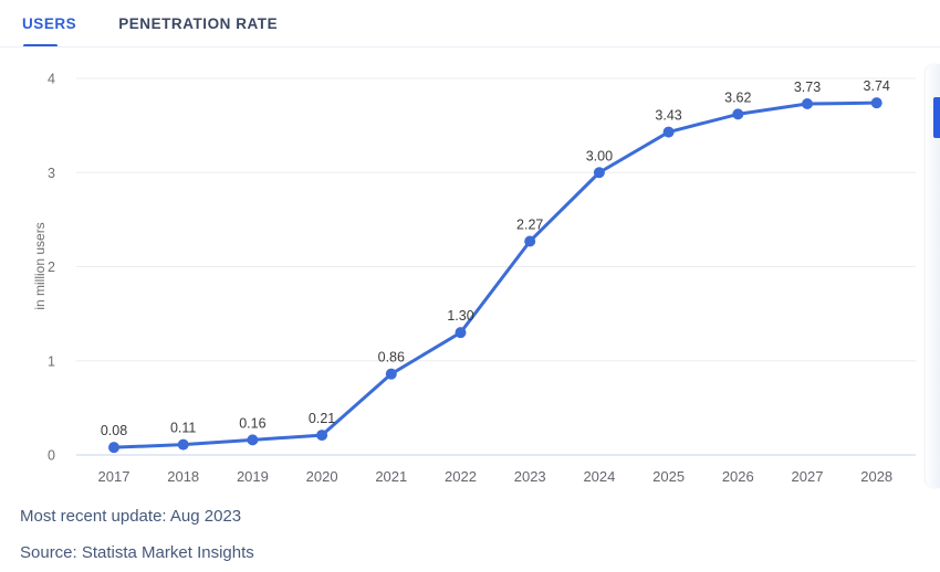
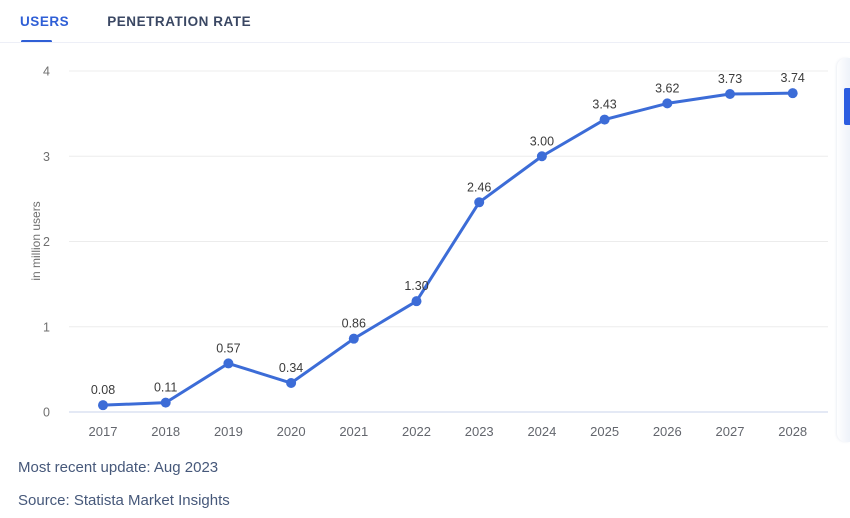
2019: 0.16 -> 0.57
2020: 0.21 -> 0.34
2023: 2.27 -> 2.46
